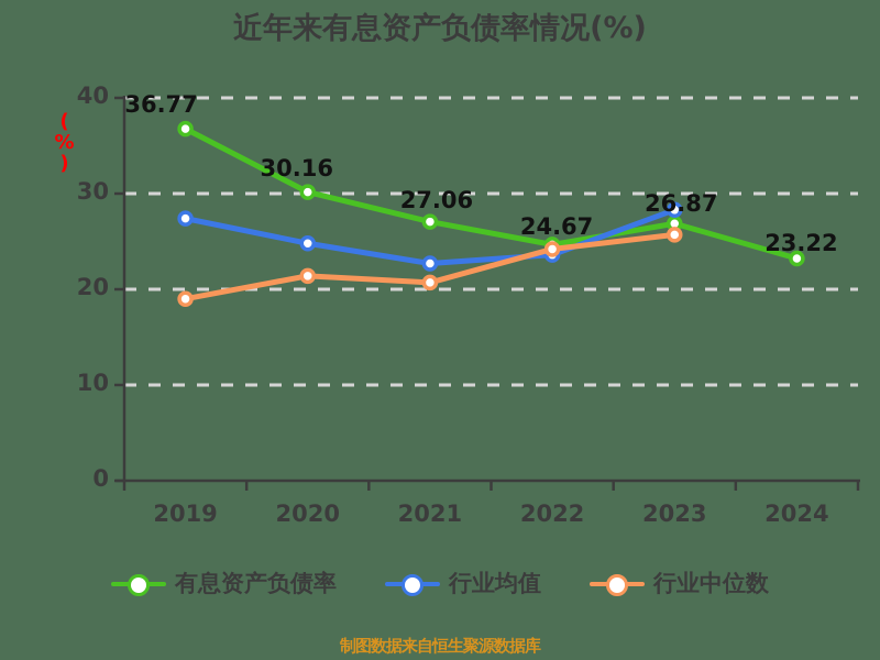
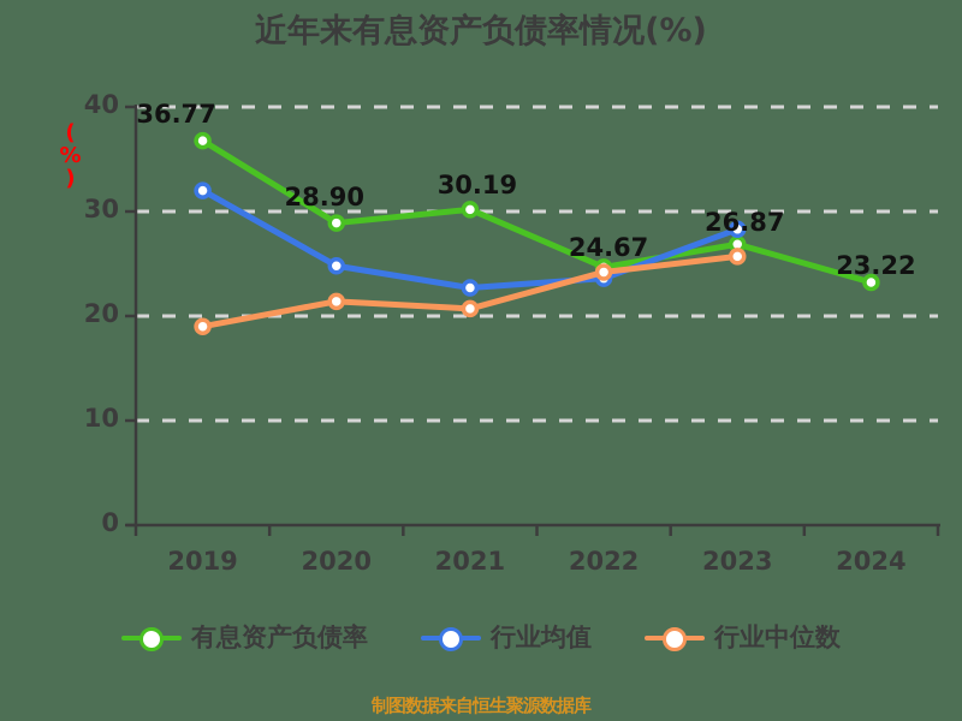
行业均值/2019: 27 -> 32
有息资产负债率/2020: 30.16 -> 28.90
有息资产负债率/2021: 27.06 -> 30.19
